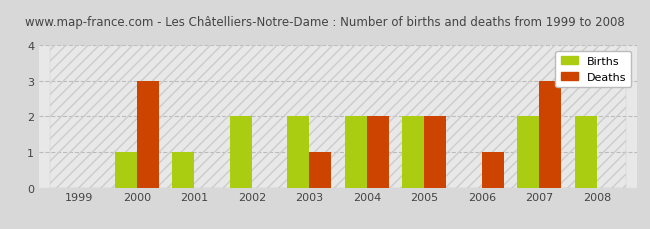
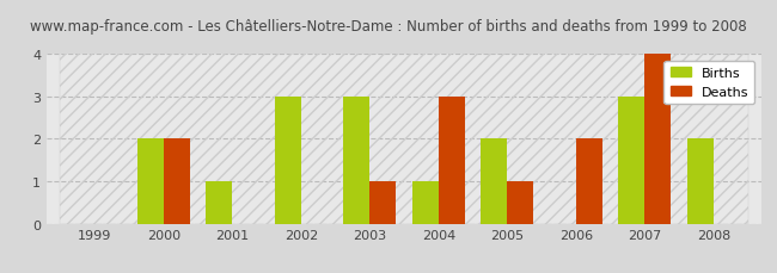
Births/2000: 1 -> 2
Deaths/2000: 3 -> 2
Births/2002: 2 -> 3
Births/2003: 2 -> 3
Births/2004: 2 -> 1
Deaths/2004: 2 -> 3
Deaths/2005: 2 -> 1
Deaths/2006: 1 -> 2
Births/2007: 2 -> 3
Deaths/2007: 3 -> 4
